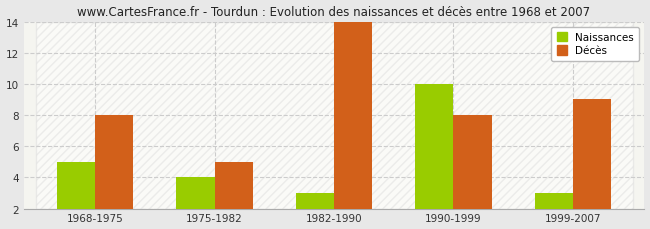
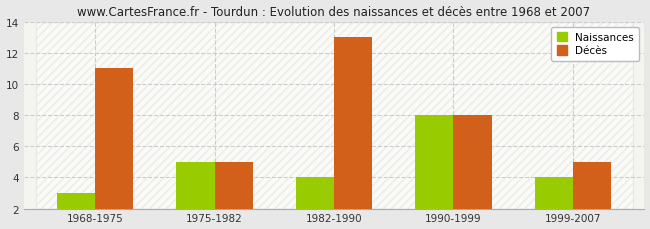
Naissances/1968-1975: 5 -> 3
Décès/1968-1975: 8 -> 11
Naissances/1975-1982: 4 -> 5
Naissances/1982-1990: 3 -> 4
Décès/1982-1990: 14 -> 13
Naissances/1990-1999: 10 -> 8
Naissances/1999-2007: 3 -> 4
Décès/1999-2007: 9 -> 5
